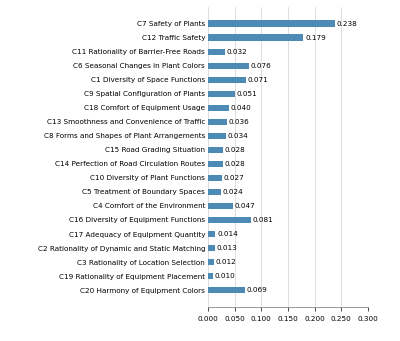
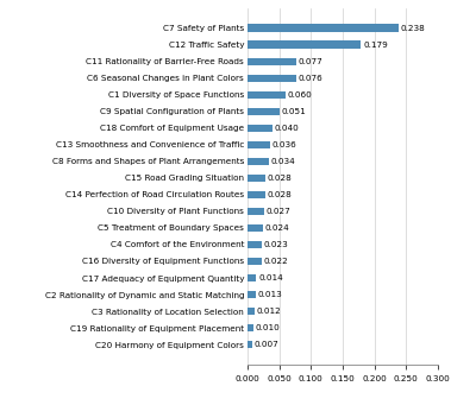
C11 Rationality of Barrier-Free Roads: 0.032 -> 0.077
C1 Diversity of Space Functions: 0.071 -> 0.060
C4 Comfort of the Environment: 0.047 -> 0.023
C16 Diversity of Equipment Functions: 0.081 -> 0.022
C20 Harmony of Equipment Colors: 0.069 -> 0.007
